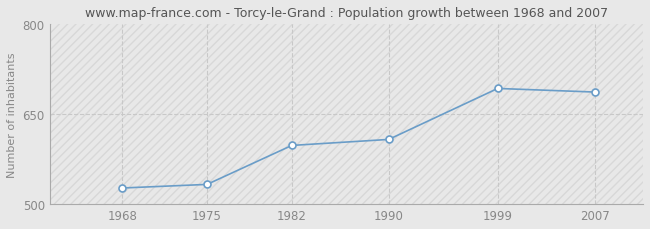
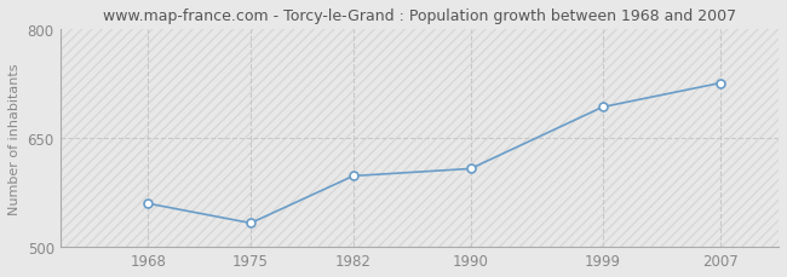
1968: 527 -> 560
2007: 687 -> 726
